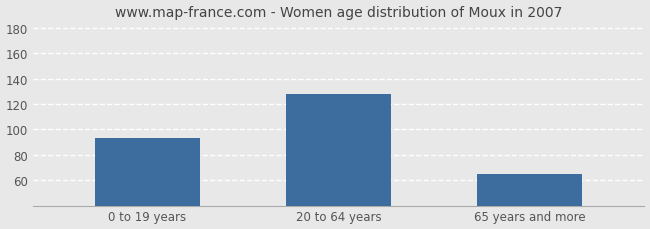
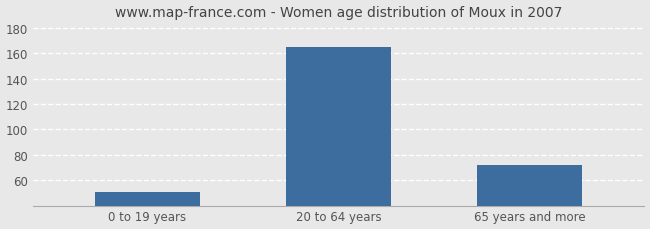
0 to 19 years: 93 -> 51
20 to 64 years: 128 -> 165
65 years and more: 65 -> 72
